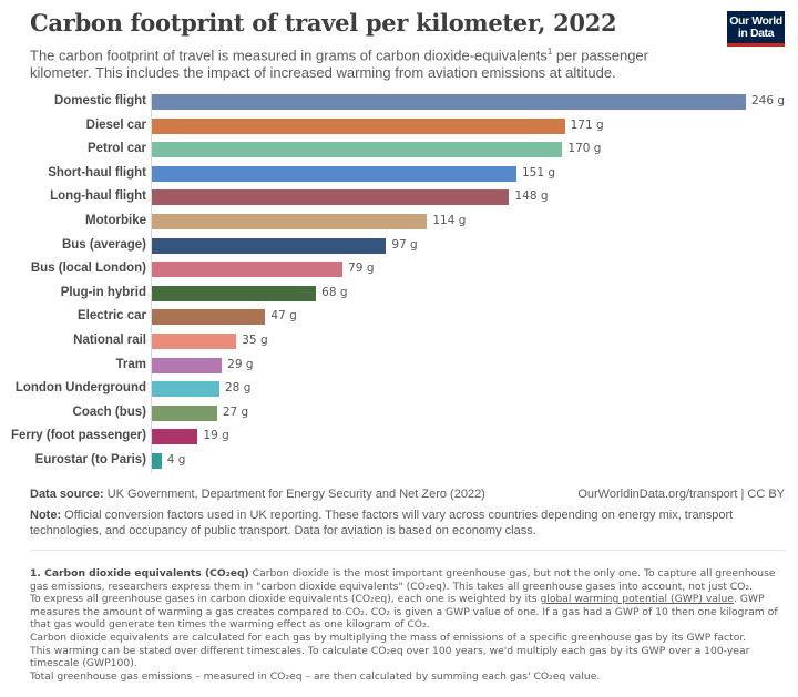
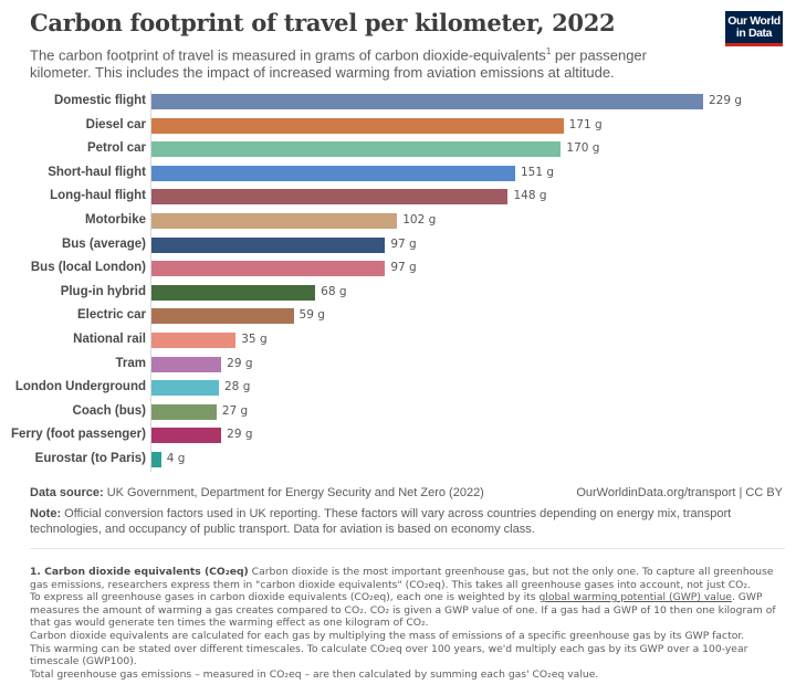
Domestic flight: 246 -> 229
Motorbike: 114 -> 102
Bus (local London): 79 -> 97
Electric car: 47 -> 59
Ferry (foot passenger): 19 -> 29
